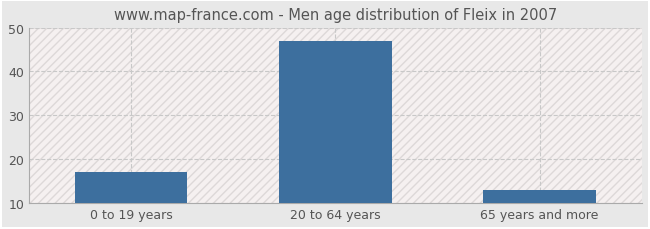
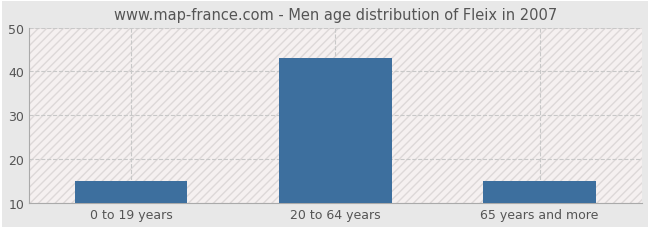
0 to 19 years: 17 -> 15
20 to 64 years: 47 -> 43
65 years and more: 13 -> 15
